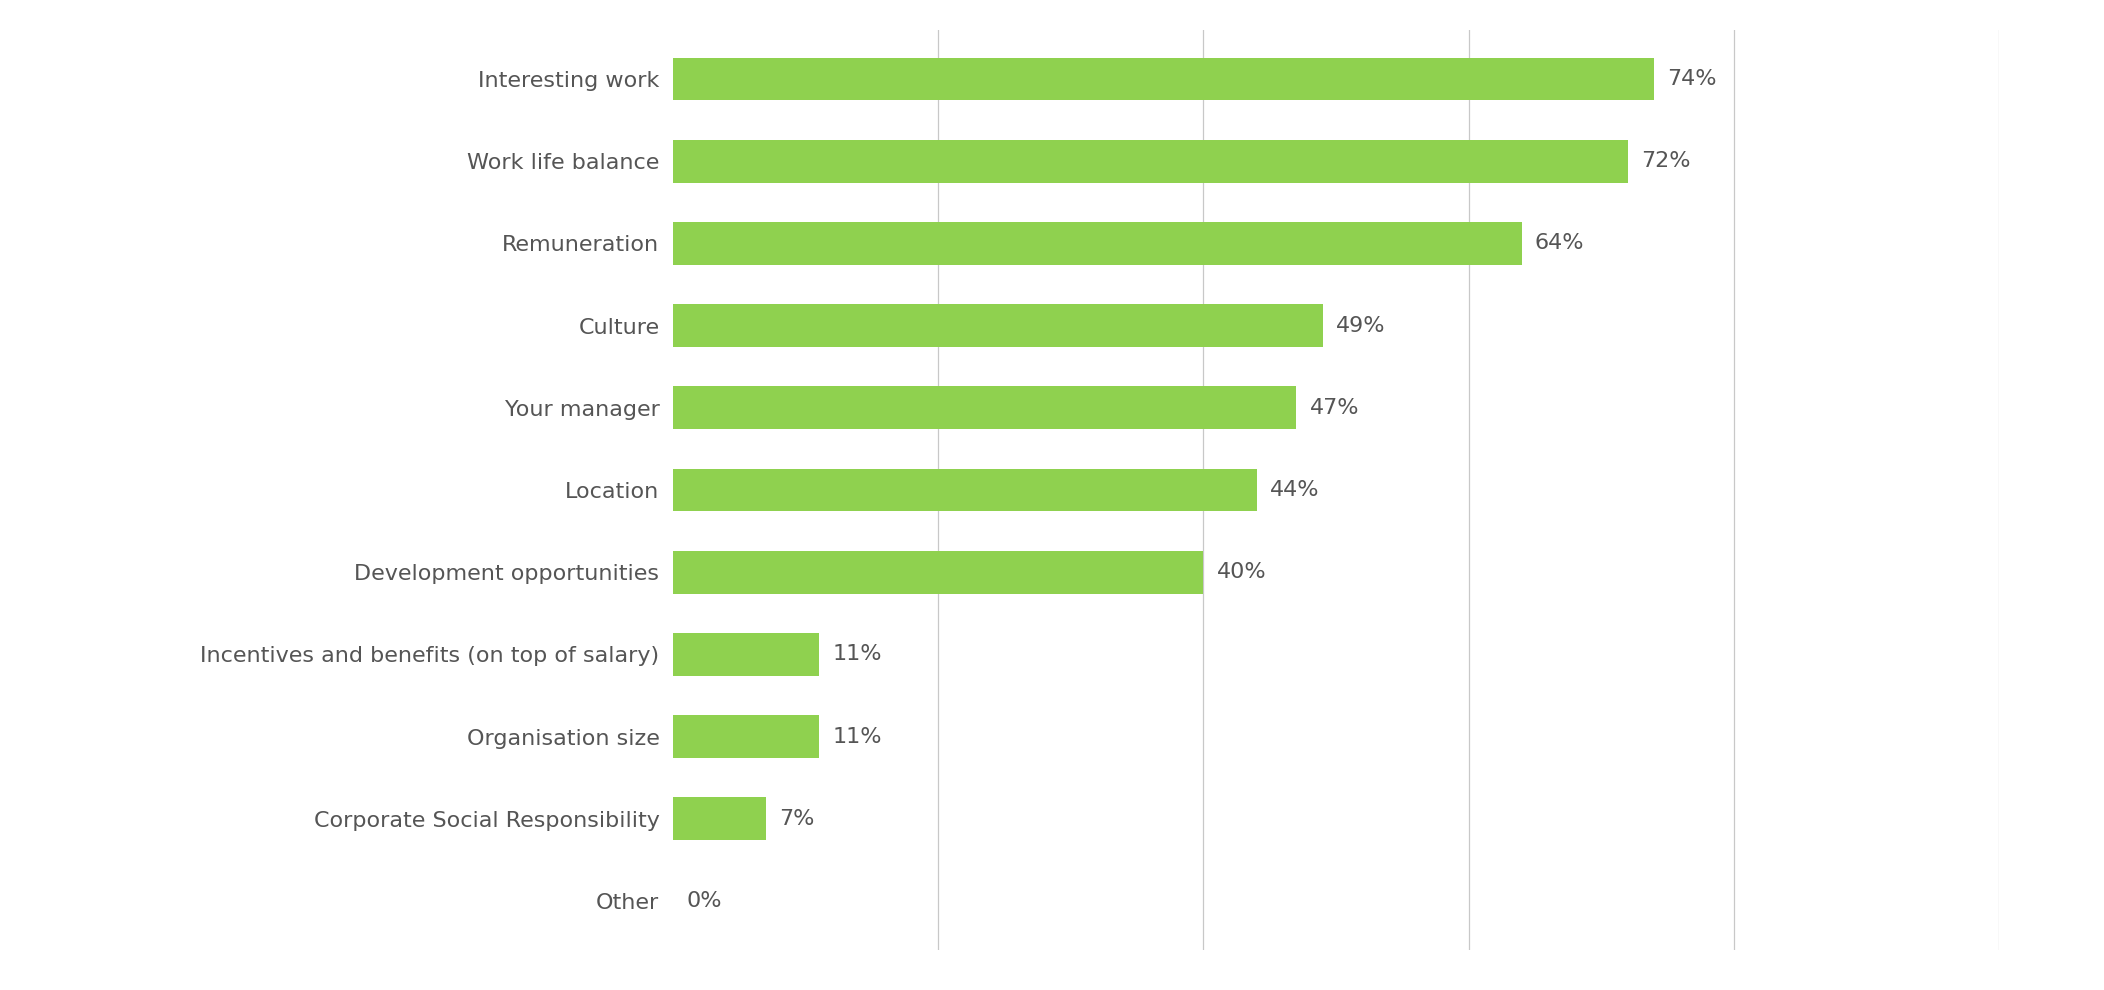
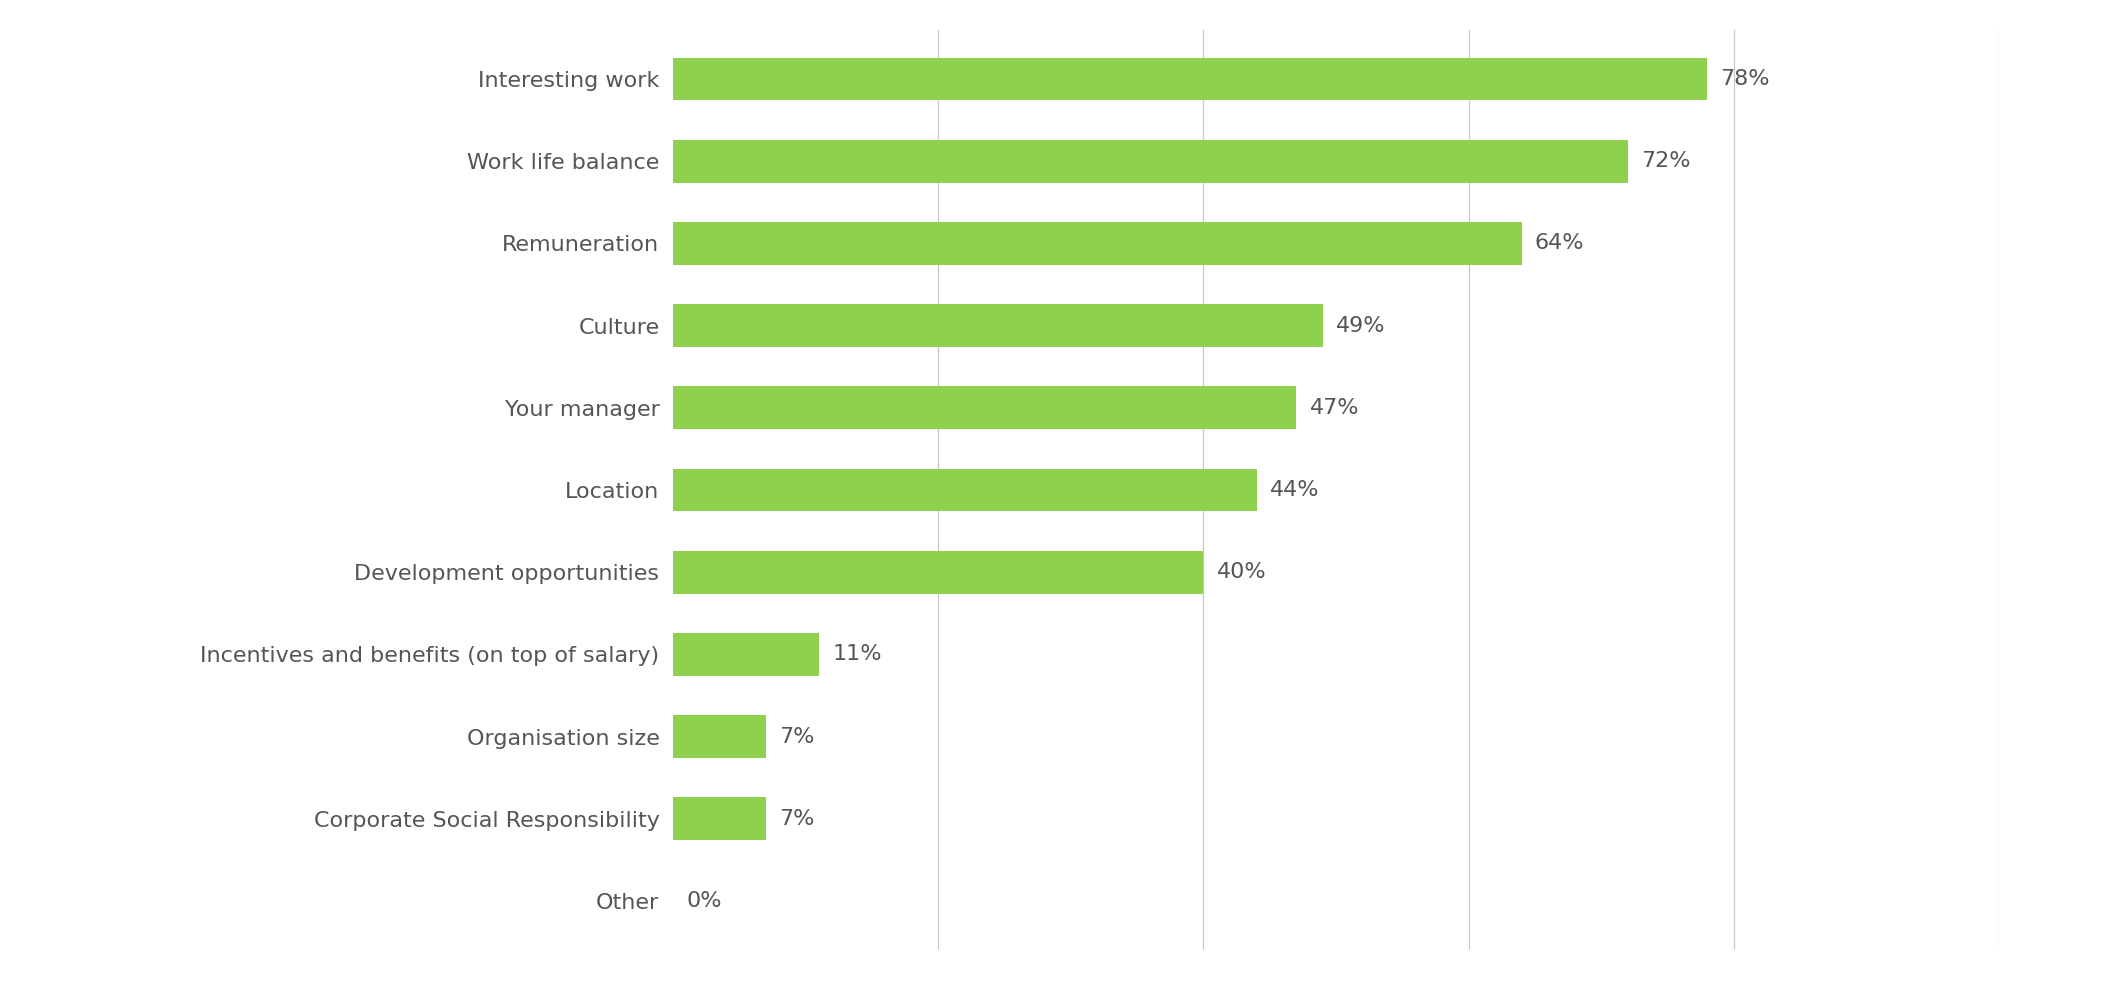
Interesting work: 74% -> 78%
Organisation size: 11% -> 7%
